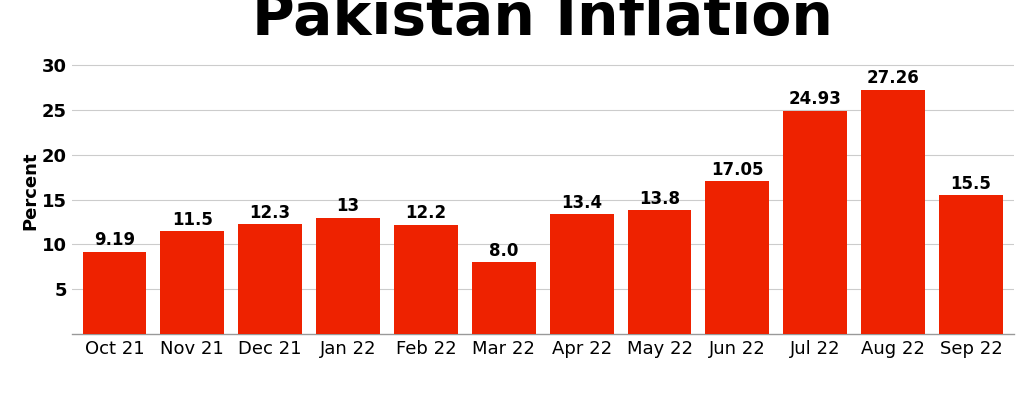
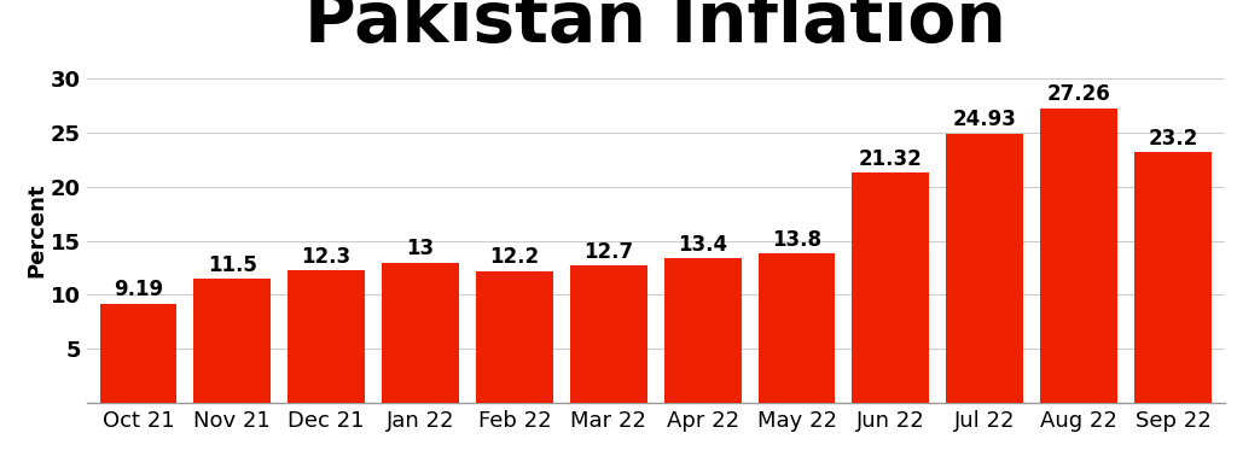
Mar 22: 8.0 -> 12.7
Jun 22: 17.05 -> 21.32
Sep 22: 15.5 -> 23.2
